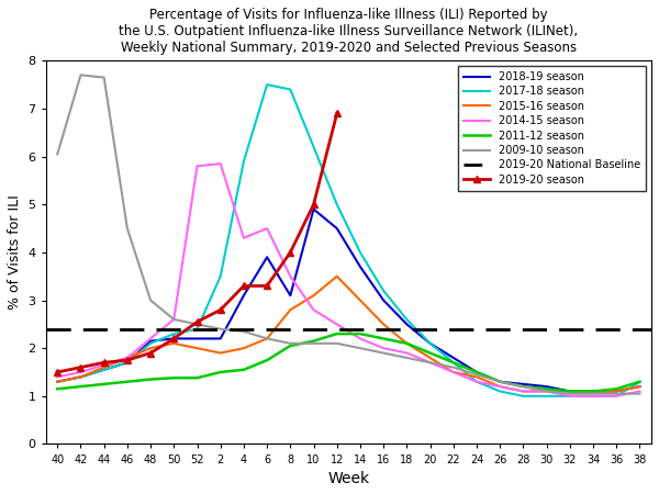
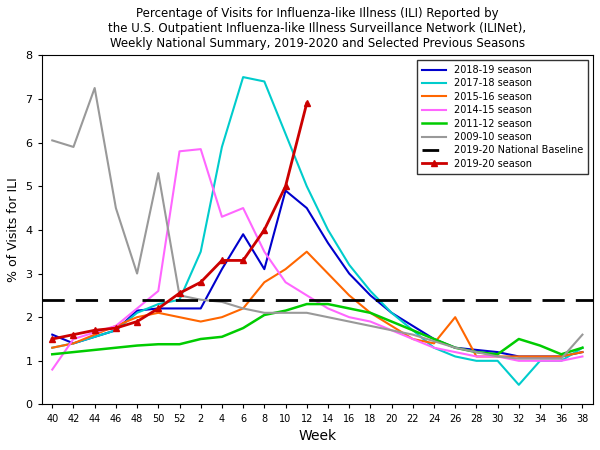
2018-19 season/40: 1.30 -> 1.60
2014-15 season/40: 1.40 -> 0.80
2009-10 season/42: 7.70 -> 5.90
2009-10 season/44: 7.65 -> 7.25
2009-10 season/50: 2.60 -> 5.30
2015-16 season/26: 1.2 -> 2.0
2017-18 season/32: 1.00 -> 0.45
2011-12 season/32: 1.10 -> 1.50
2011-12 season/34: 1.10 -> 1.35
2009-10 season/38: 1.05 -> 1.60
